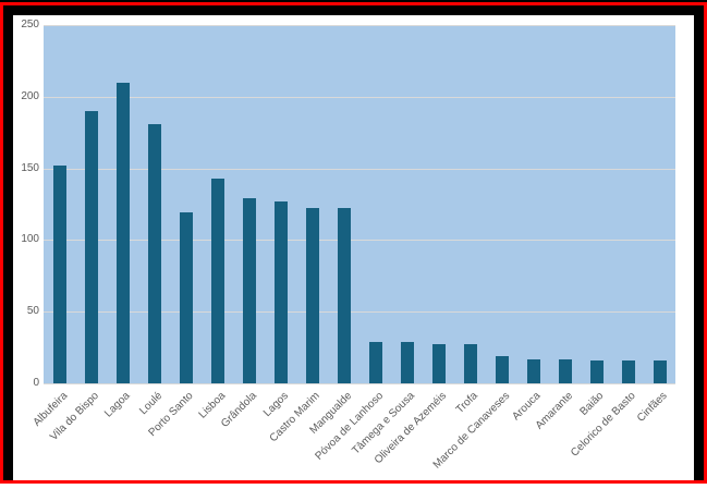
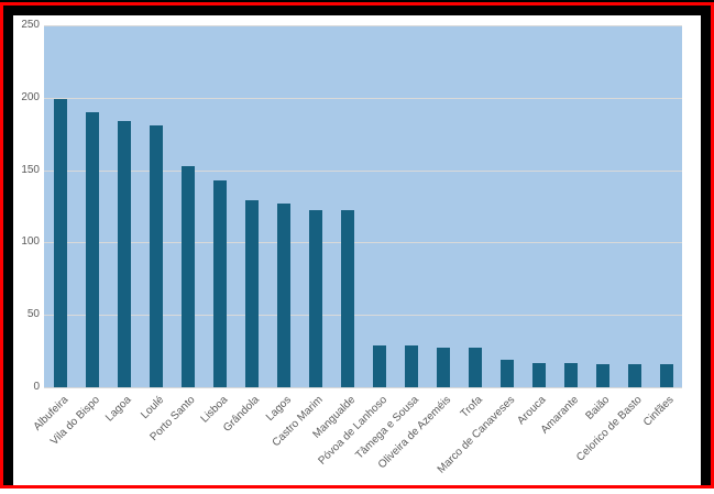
Albufeira: 152 -> 199
Lagoa: 210 -> 184
Porto Santo: 119 -> 153
